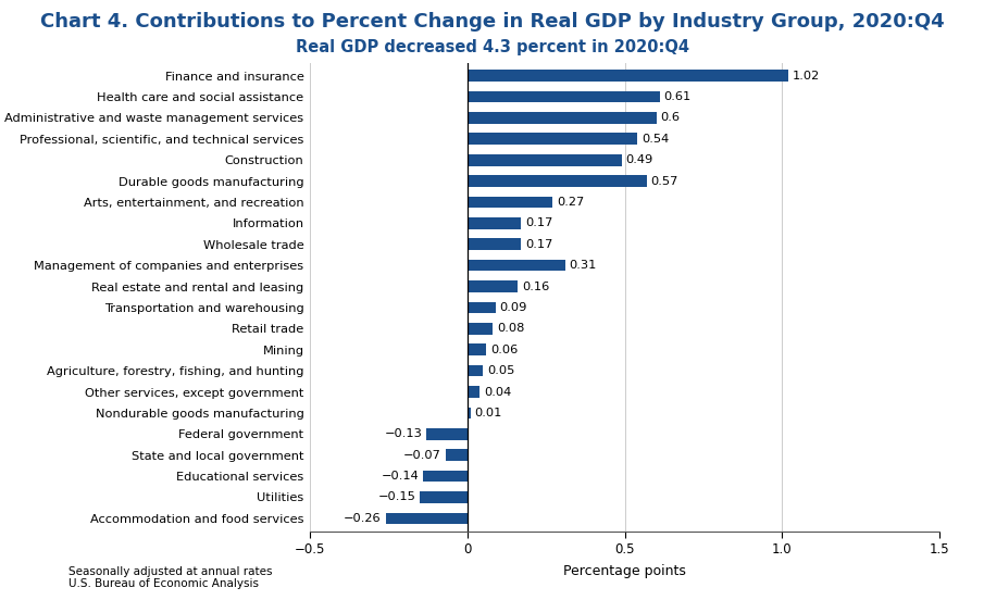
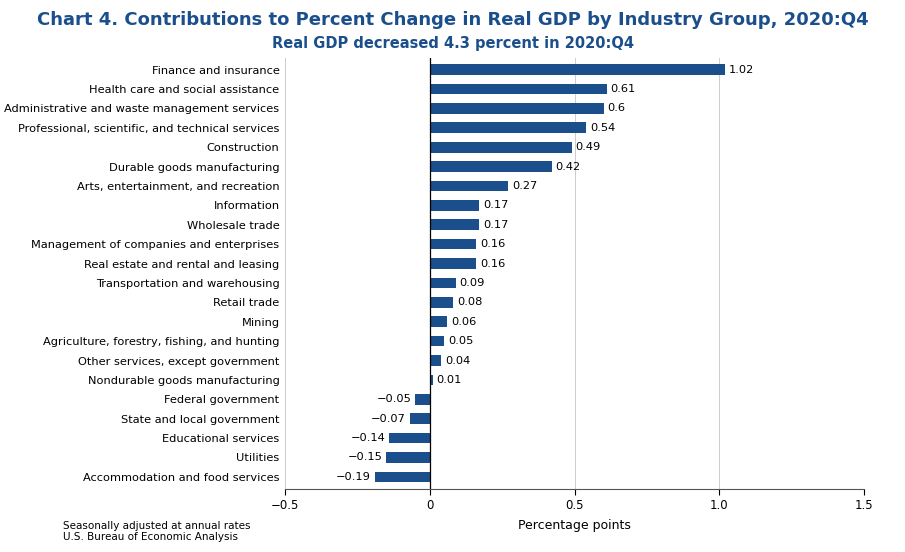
Durable goods manufacturing: 0.57 -> 0.42
Management of companies and enterprises: 0.31 -> 0.16
Federal government: −0.13 -> −0.05
Accommodation and food services: −0.26 -> −0.19
